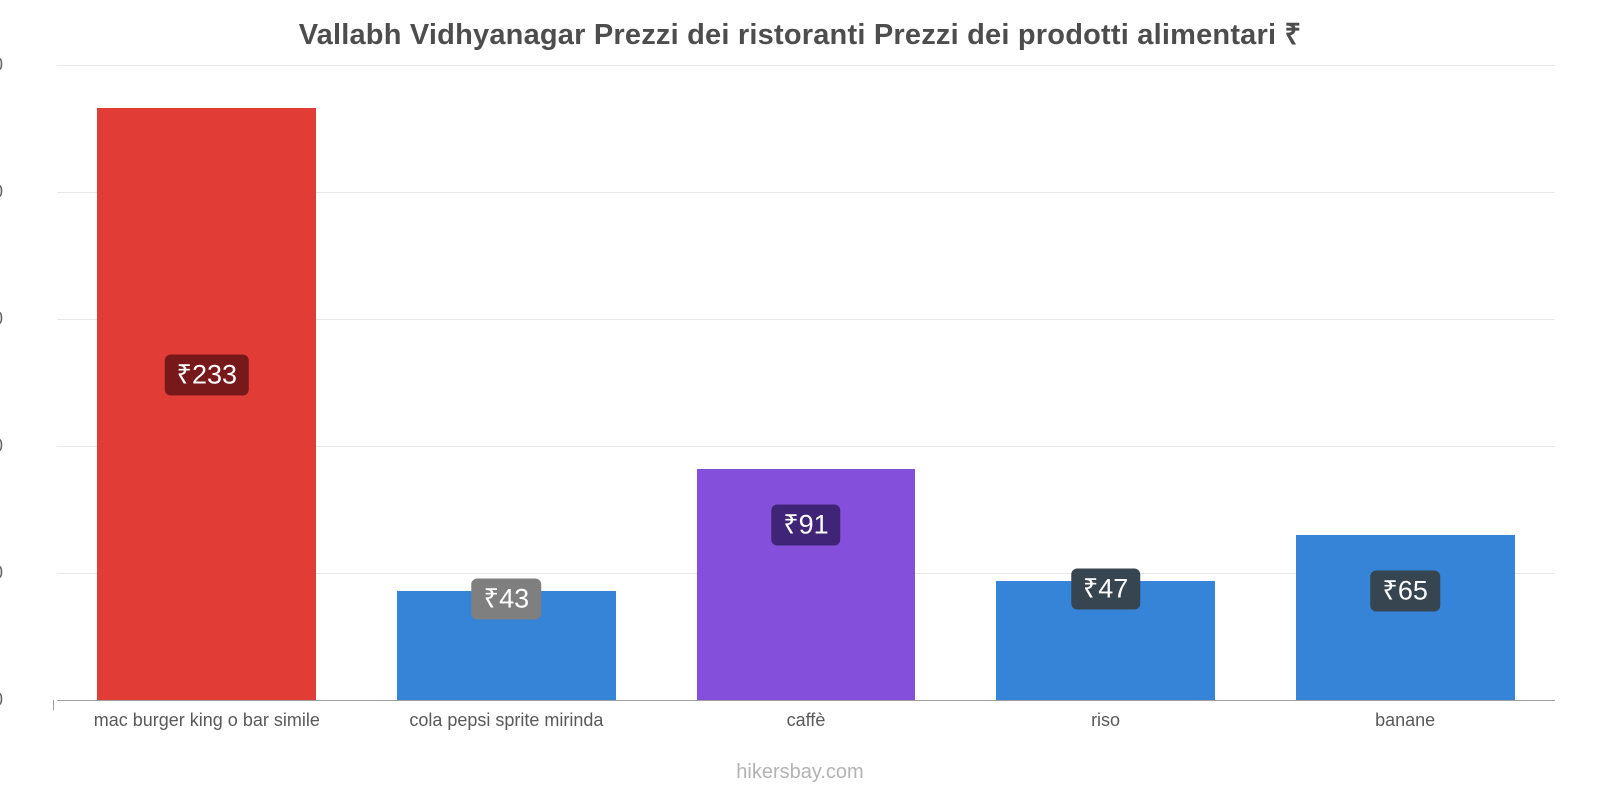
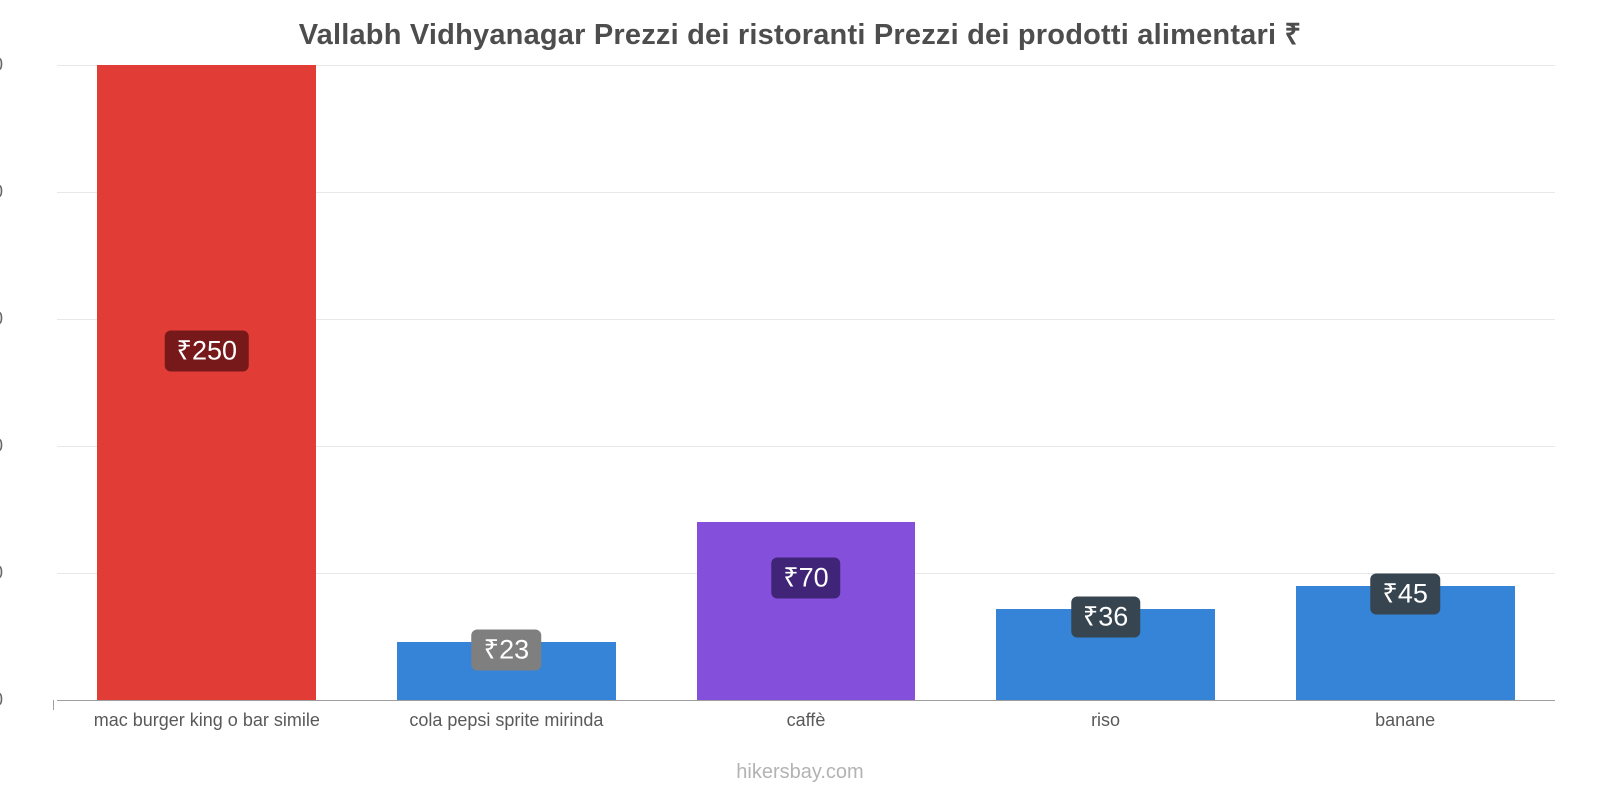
mac burger king o bar simile: 233 -> 250
cola pepsi sprite mirinda: 43 -> 23
caffè: 91 -> 70
riso: 47 -> 36
banane: 65 -> 45
